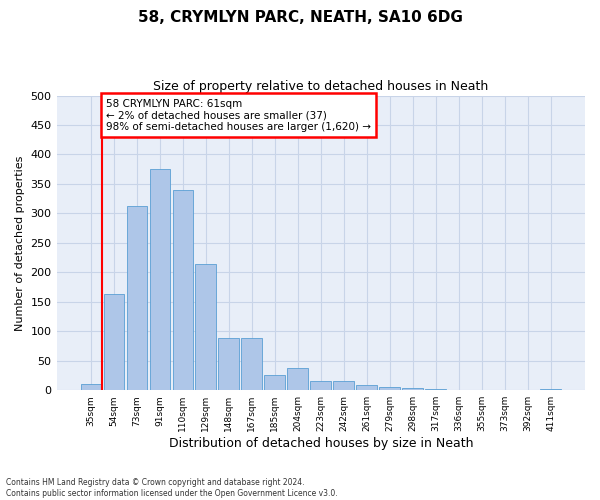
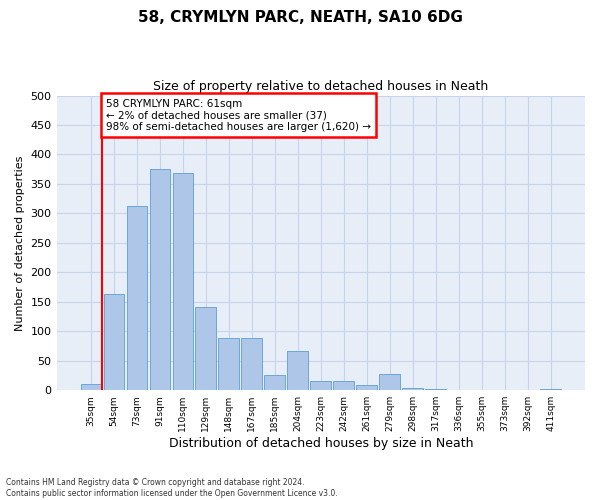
110sqm: 340 -> 368
129sqm: 215 -> 142
204sqm: 38 -> 66
279sqm: 6 -> 28
